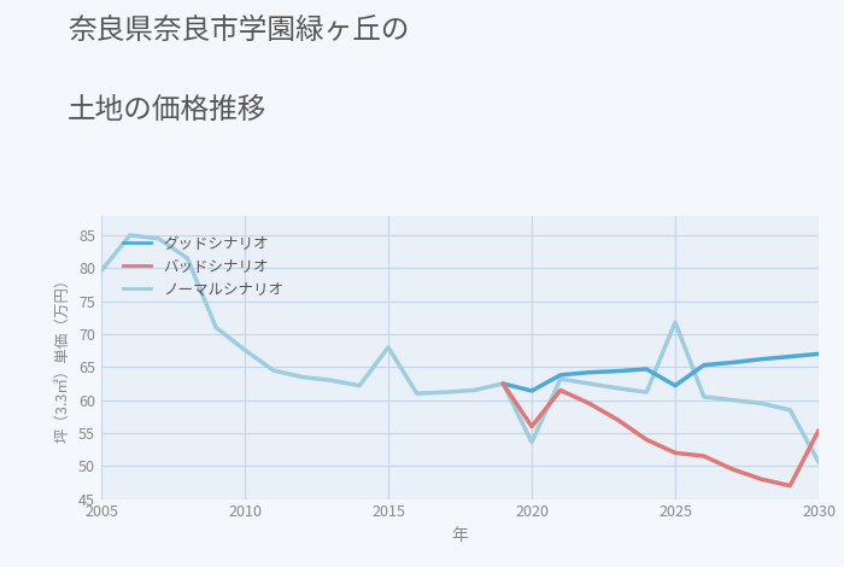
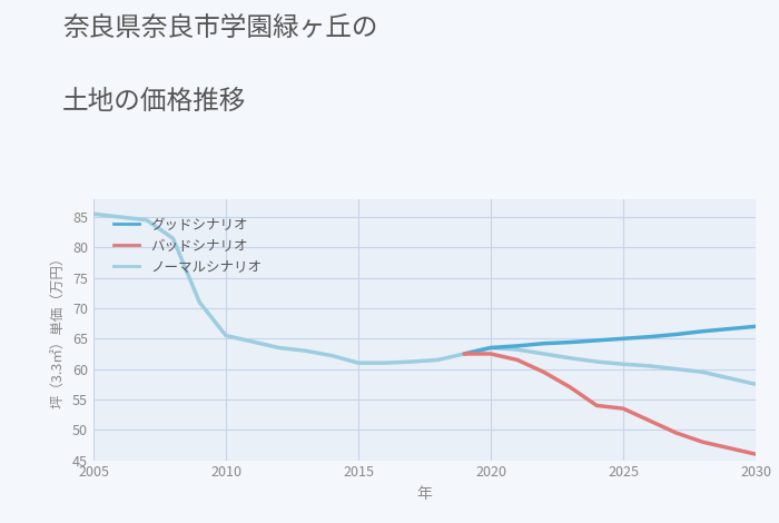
ノーマルシナリオ/2005: 79.6 -> 85.5
ノーマルシナリオ/2010: 67.6 -> 65.5
ノーマルシナリオ/2015: 68.0 -> 61.0
グッドシナリオ/2020: 61.4 -> 63.5
バッドシナリオ/2020: 56.0 -> 62.5
ノーマルシナリオ/2020: 53.6 -> 63.5
グッドシナリオ/2025: 62.2 -> 65.0
バッドシナリオ/2025: 52.0 -> 53.5
ノーマルシナリオ/2025: 71.8 -> 60.8
バッドシナリオ/2030: 55.4 -> 46.0
ノーマルシナリオ/2030: 50.6 -> 57.5
